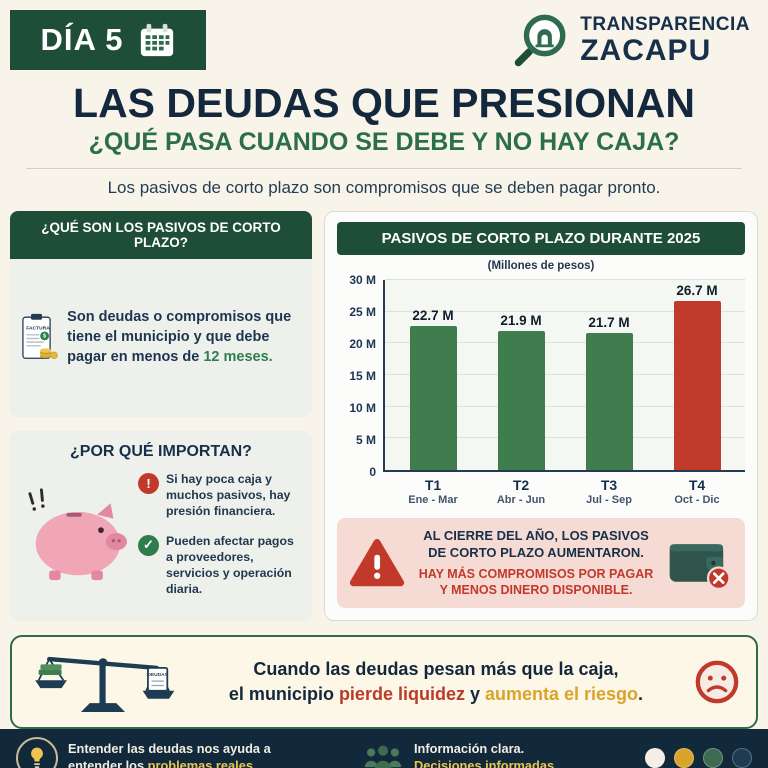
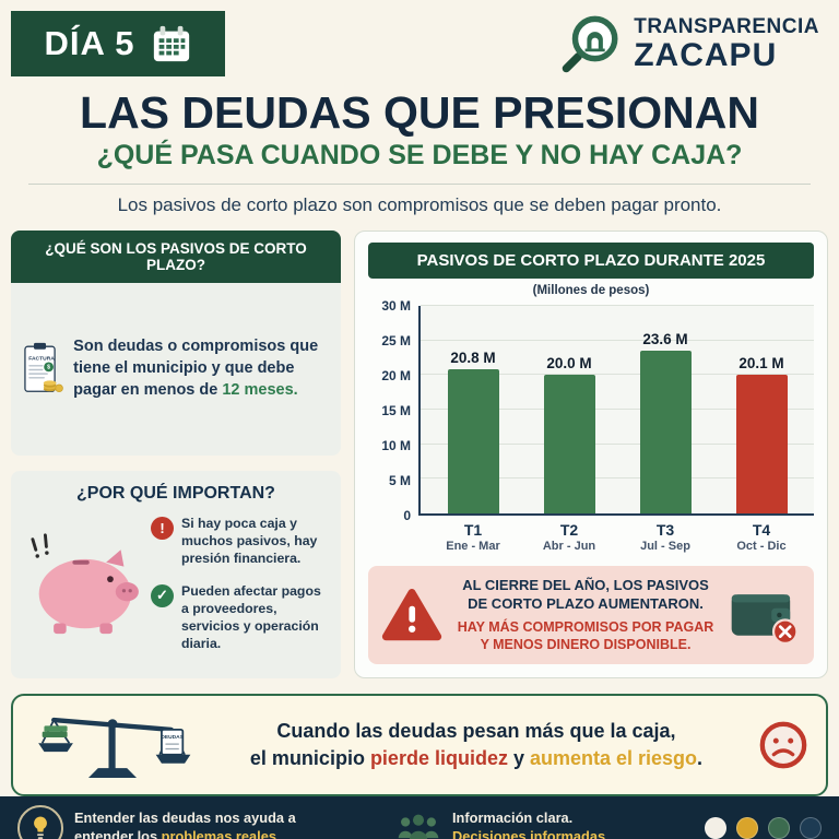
T1: 22.7 -> 20.8
T2: 21.9 -> 20.0
T3: 21.7 -> 23.6
T4: 26.7 -> 20.1
